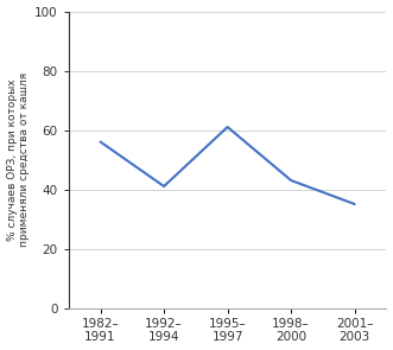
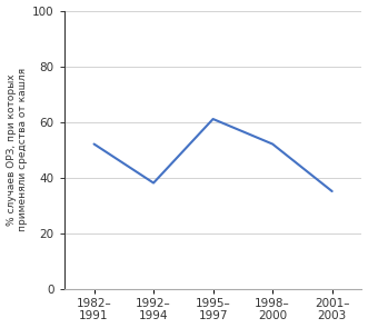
1982– 1991: 56 -> 52
1992– 1994: 41 -> 38
1998– 2000: 43 -> 52
